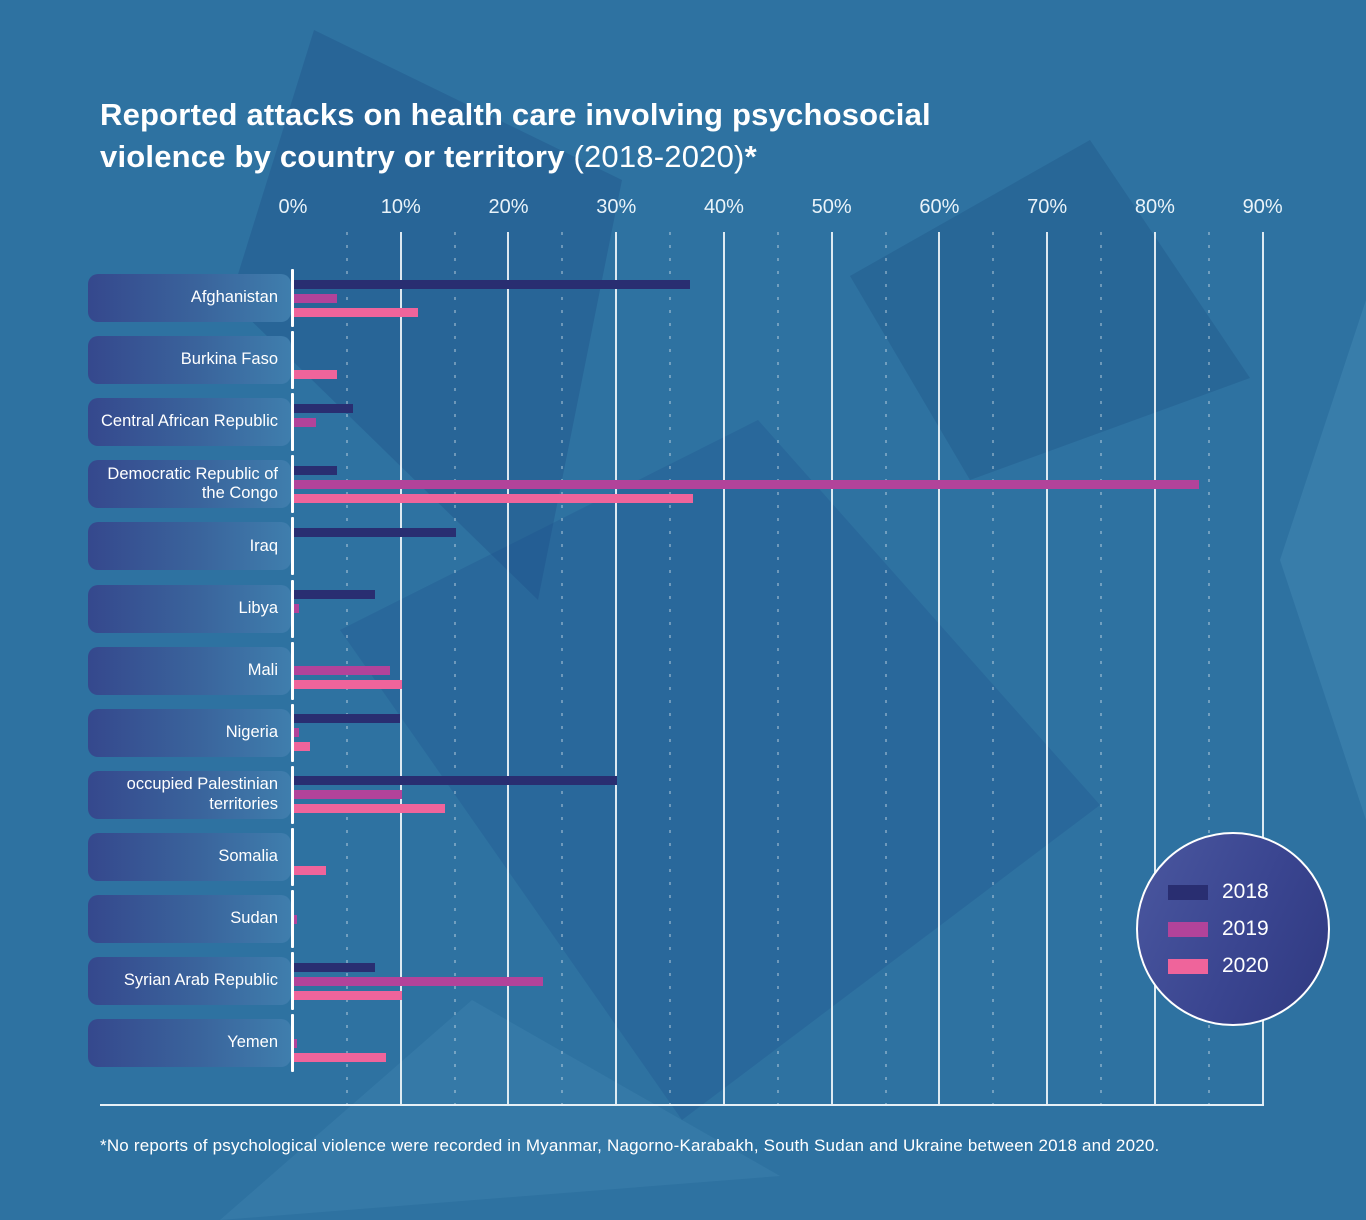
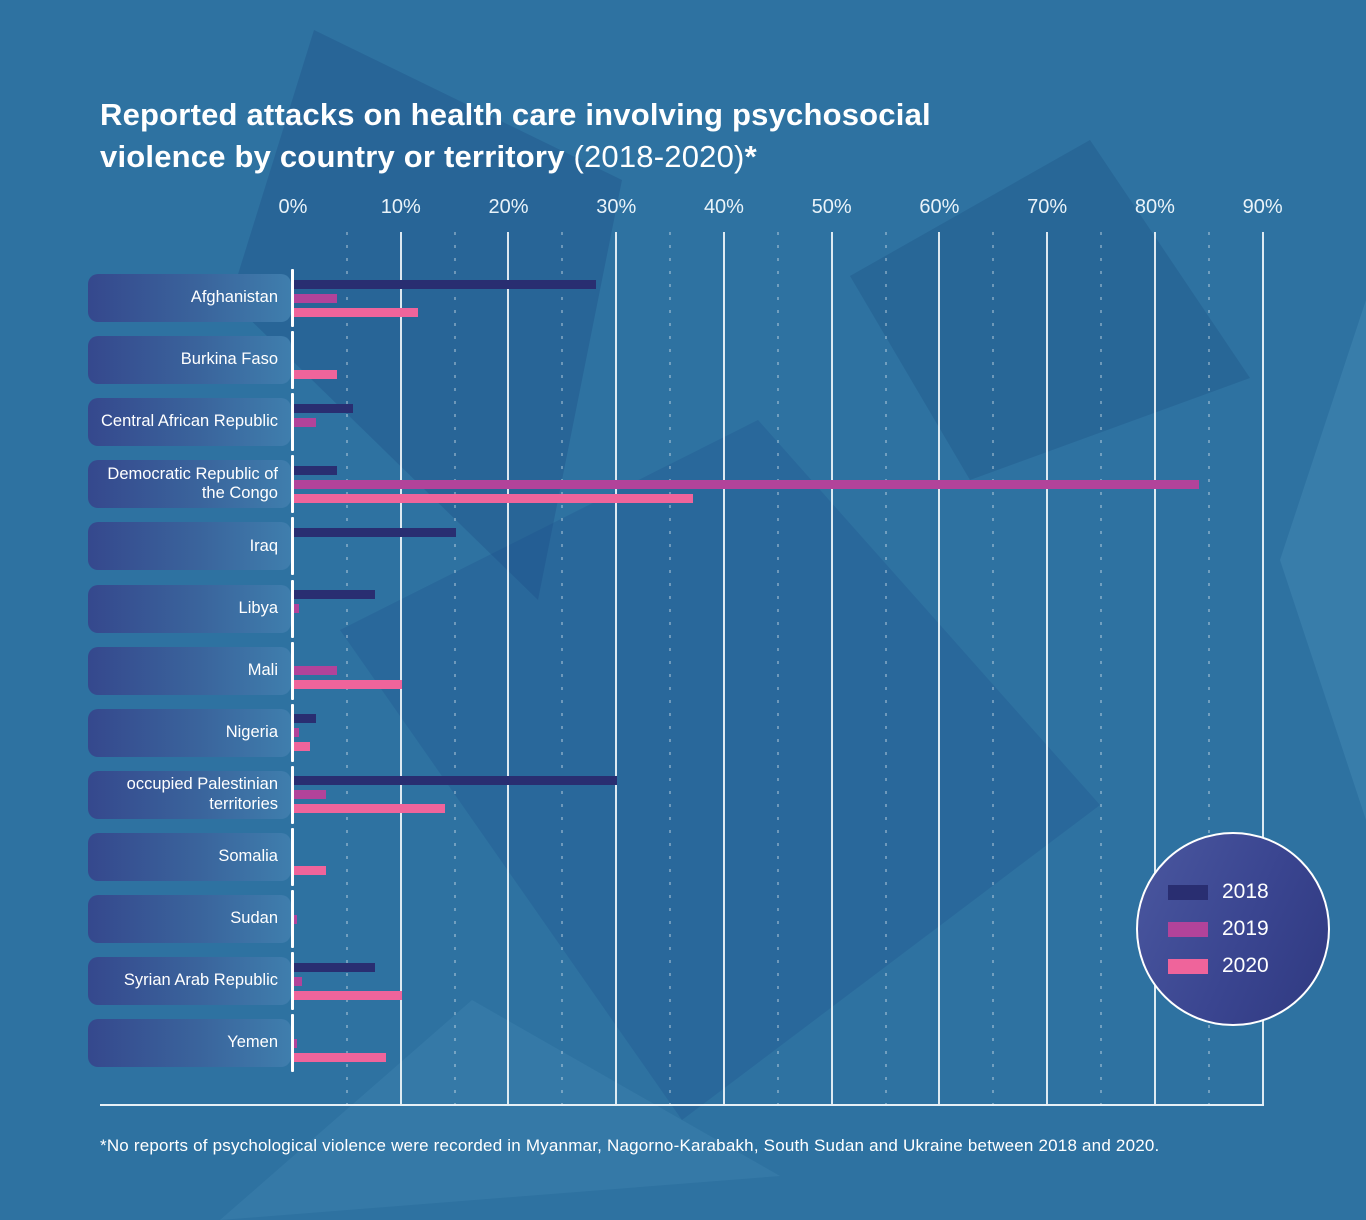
2018/Afghanistan: 36.8% -> 28.0%
2019/Mali: 8.9% -> 4.0%
2018/Nigeria: 9.8% -> 2.0%
2019/occupied Palestinian territories: 10.0% -> 3.0%
2019/Syrian Arab Republic: 23.1% -> 0.7%
